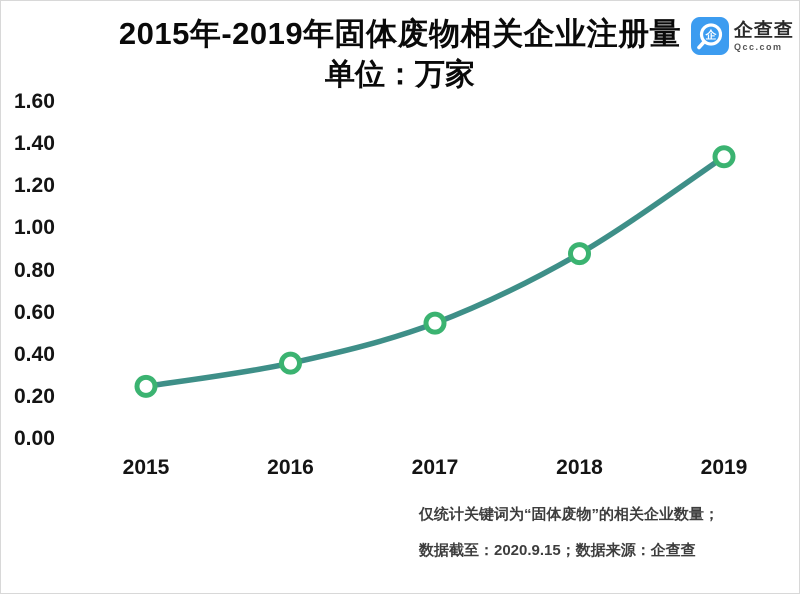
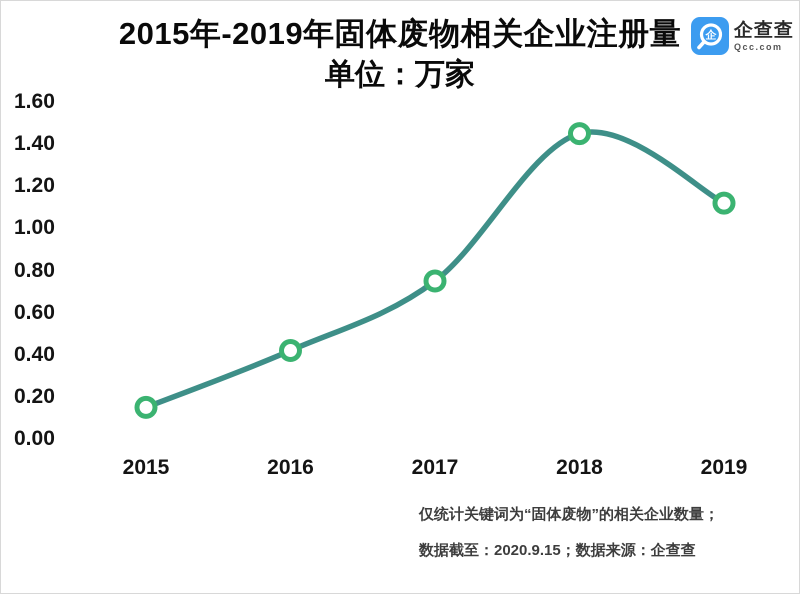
2015: 0.25 -> 0.15
2016: 0.36 -> 0.42
2017: 0.55 -> 0.75
2018: 0.88 -> 1.45
2019: 1.34 -> 1.12
